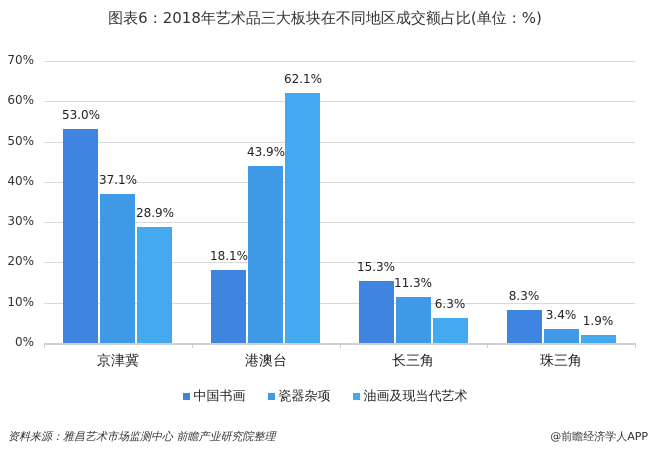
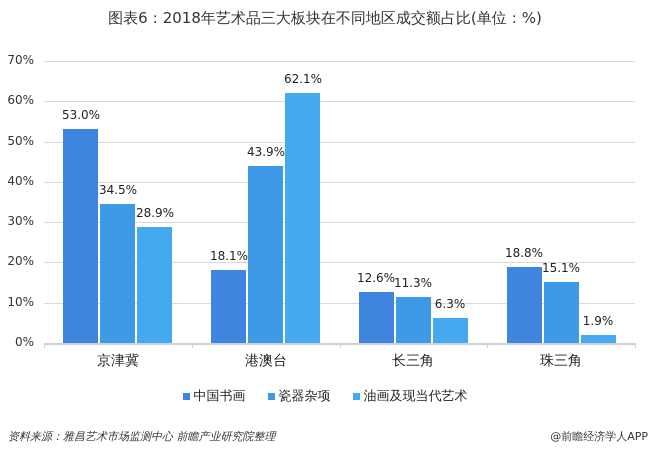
瓷器杂项/京津冀: 37.1% -> 34.5%
中国书画/长三角: 15.3% -> 12.6%
中国书画/珠三角: 8.3% -> 18.8%
瓷器杂项/珠三角: 3.4% -> 15.1%
